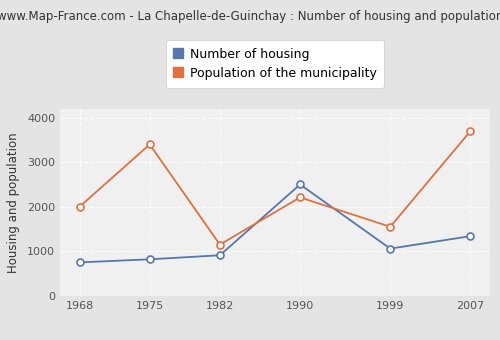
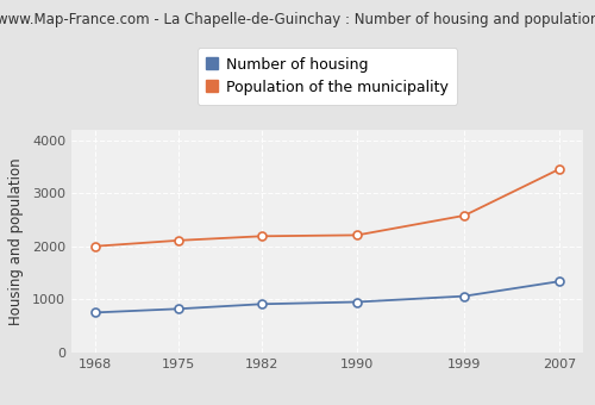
Population of the municipality/1975: 3400 -> 2110
Population of the municipality/1982: 1150 -> 2190
Number of housing/1990: 2500 -> 950
Population of the municipality/1999: 1550 -> 2580
Population of the municipality/2007: 3700 -> 3460
